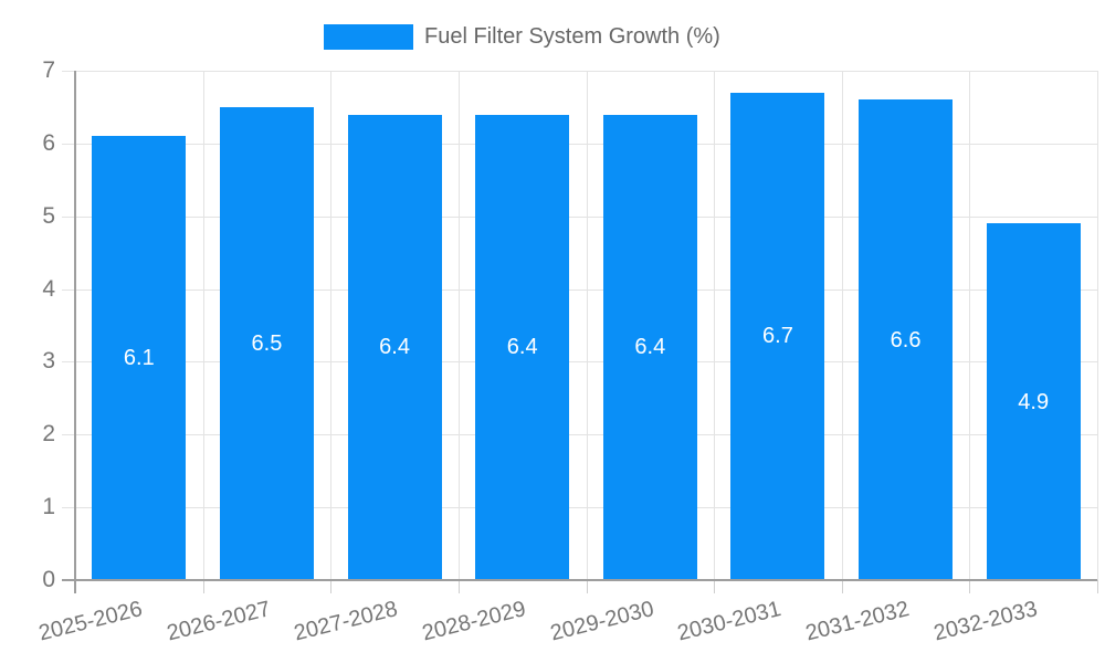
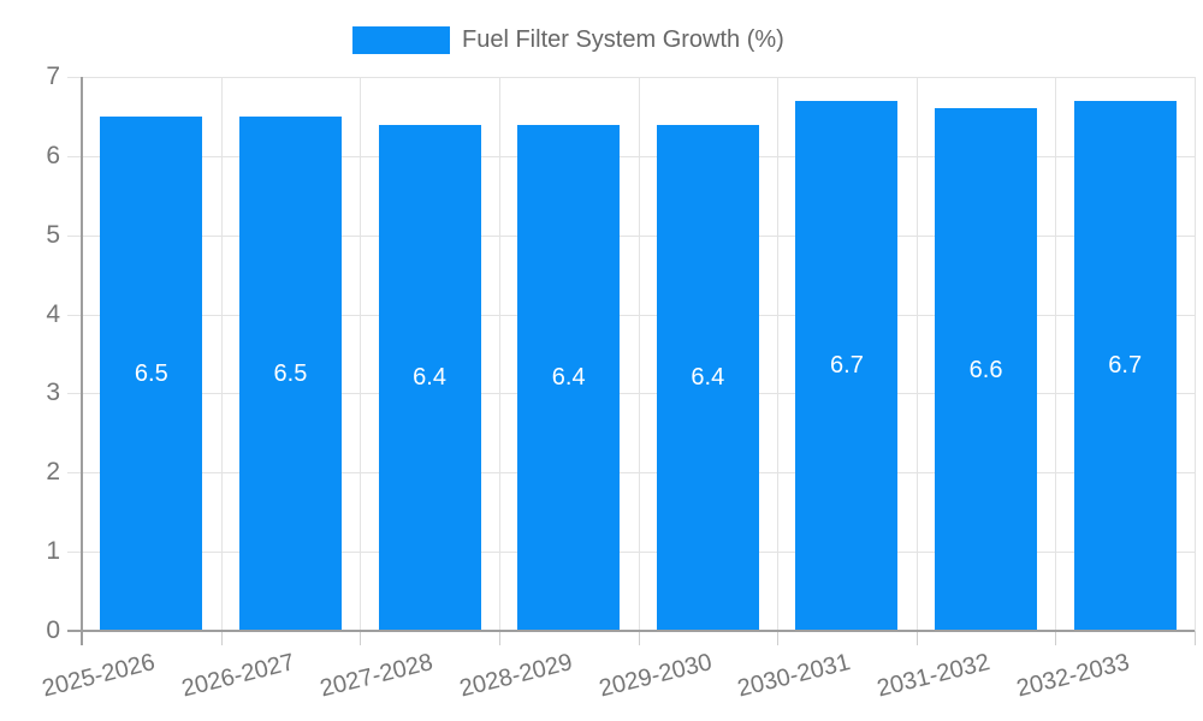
2025-2026: 6.1 -> 6.5
2032-2033: 4.9 -> 6.7
